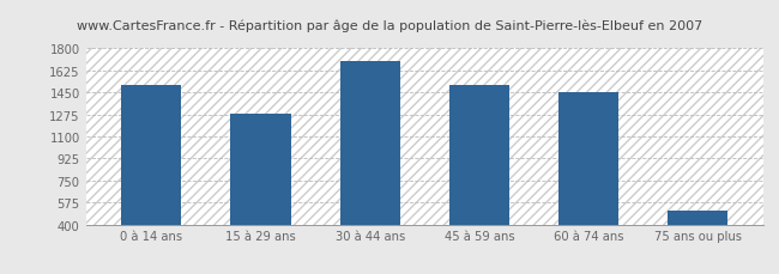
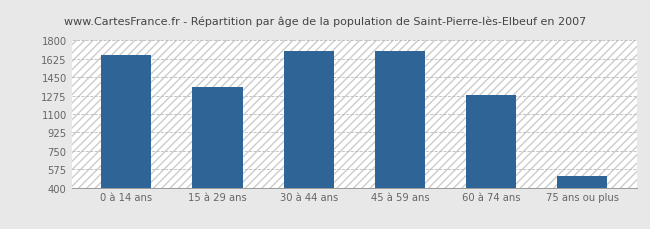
0 à 14 ans: 1510 -> 1660
15 à 29 ans: 1280 -> 1360
45 à 59 ans: 1510 -> 1700
60 à 74 ans: 1450 -> 1280
